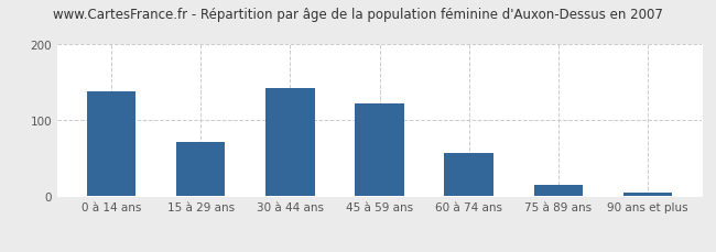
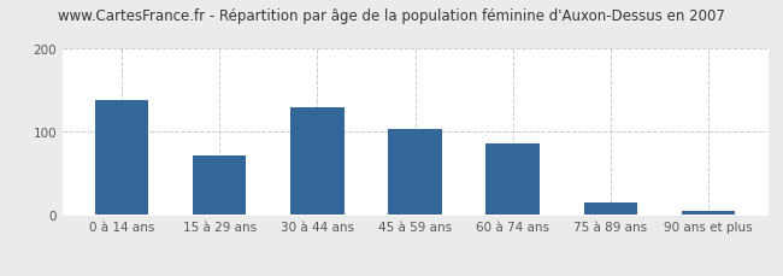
30 à 44 ans: 142 -> 130
45 à 59 ans: 122 -> 104
60 à 74 ans: 57 -> 86
